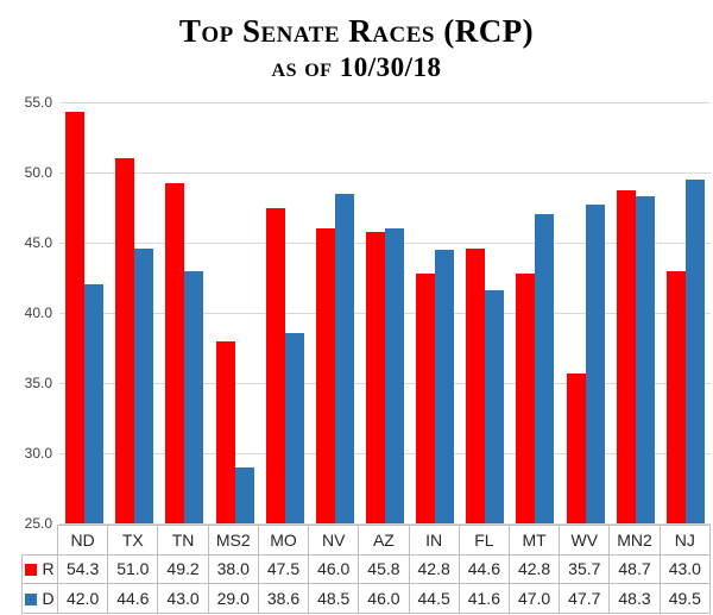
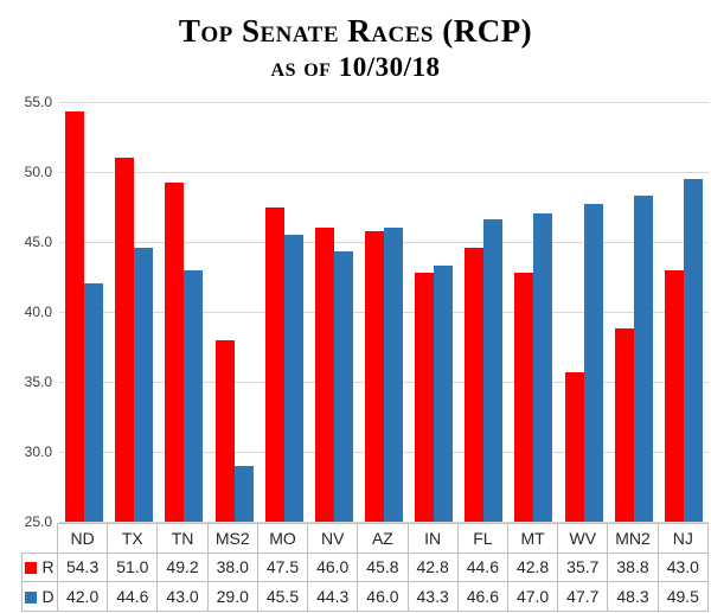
D/MO: 38.6 -> 45.5
D/NV: 48.5 -> 44.3
D/IN: 44.5 -> 43.3
D/FL: 41.6 -> 46.6
R/MN2: 48.7 -> 38.8
